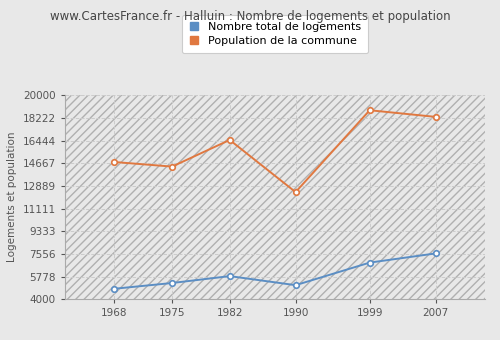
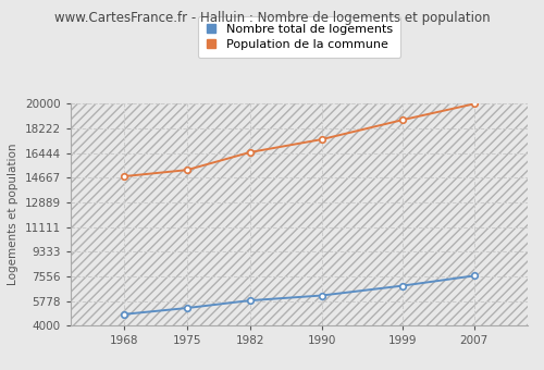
Population de la commune/1975: 14400 -> 15200
Nombre total de logements/1990: 5100 -> 6200
Population de la commune/1990: 12400 -> 17400
Population de la commune/2007: 18300 -> 20000
